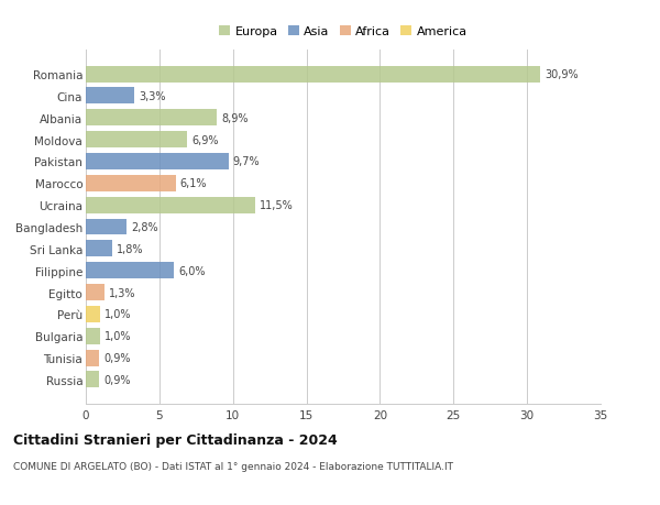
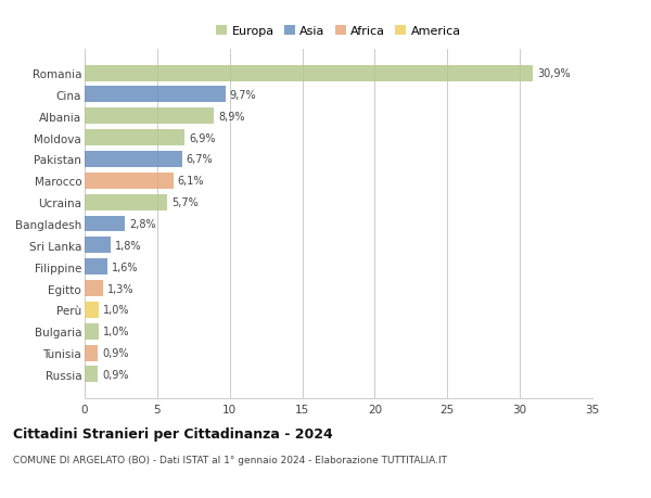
Cina: 3,3% -> 9,7%
Pakistan: 9,7% -> 6,7%
Ucraina: 11,5% -> 5,7%
Filippine: 6,0% -> 1,6%
